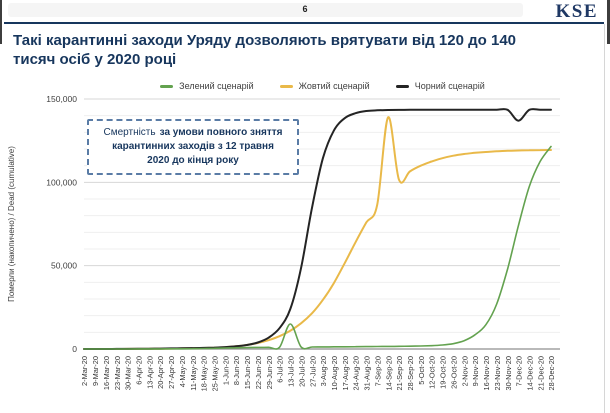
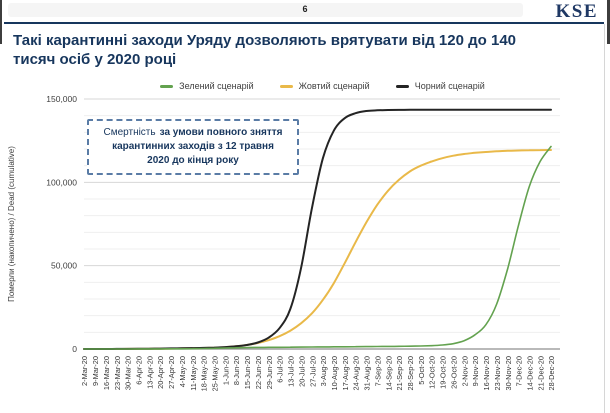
Зелений сценарій/13-Jul-20: 15000 -> 1000
Жовтий сценарій/14-Sep-20: 139000 -> 95000
Чорний сценарій/7-Dec-20: 137000 -> 144000
